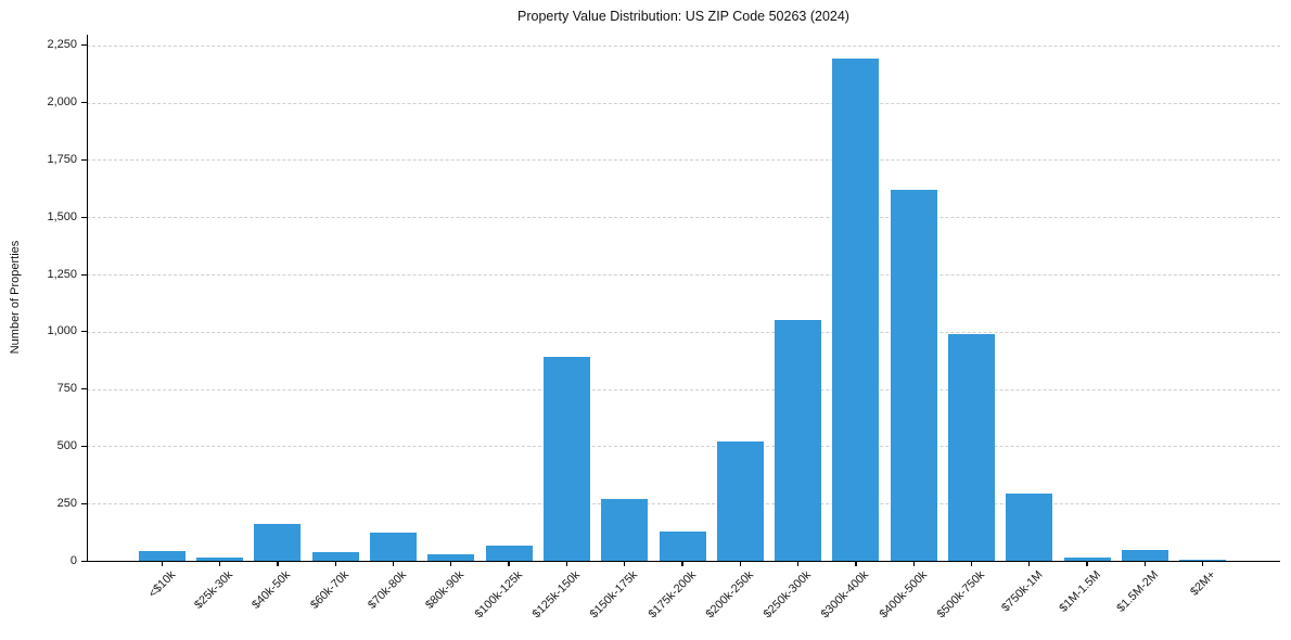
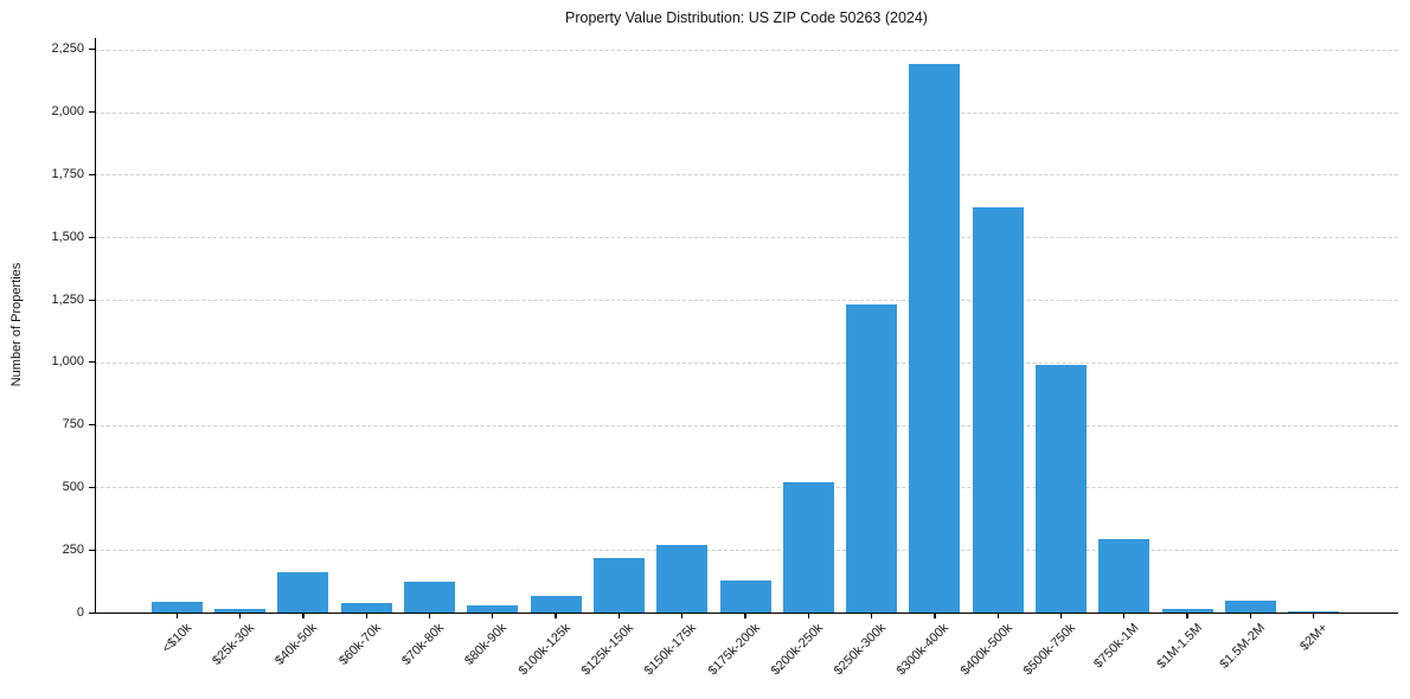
$125k-150k: 890 -> 220
$250k-300k: 1050 -> 1230
